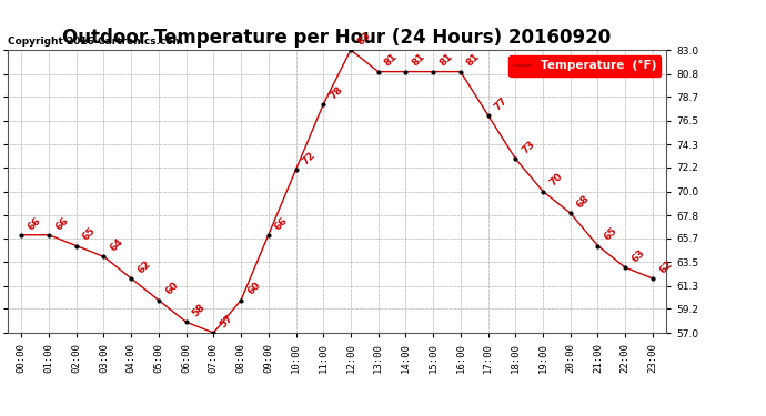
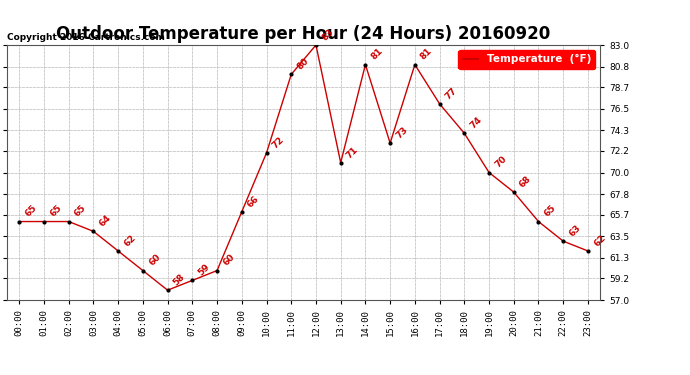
00:00: 66 -> 65
01:00: 66 -> 65
07:00: 57 -> 59
11:00: 78 -> 80
13:00: 81 -> 71
15:00: 81 -> 73
18:00: 73 -> 74
